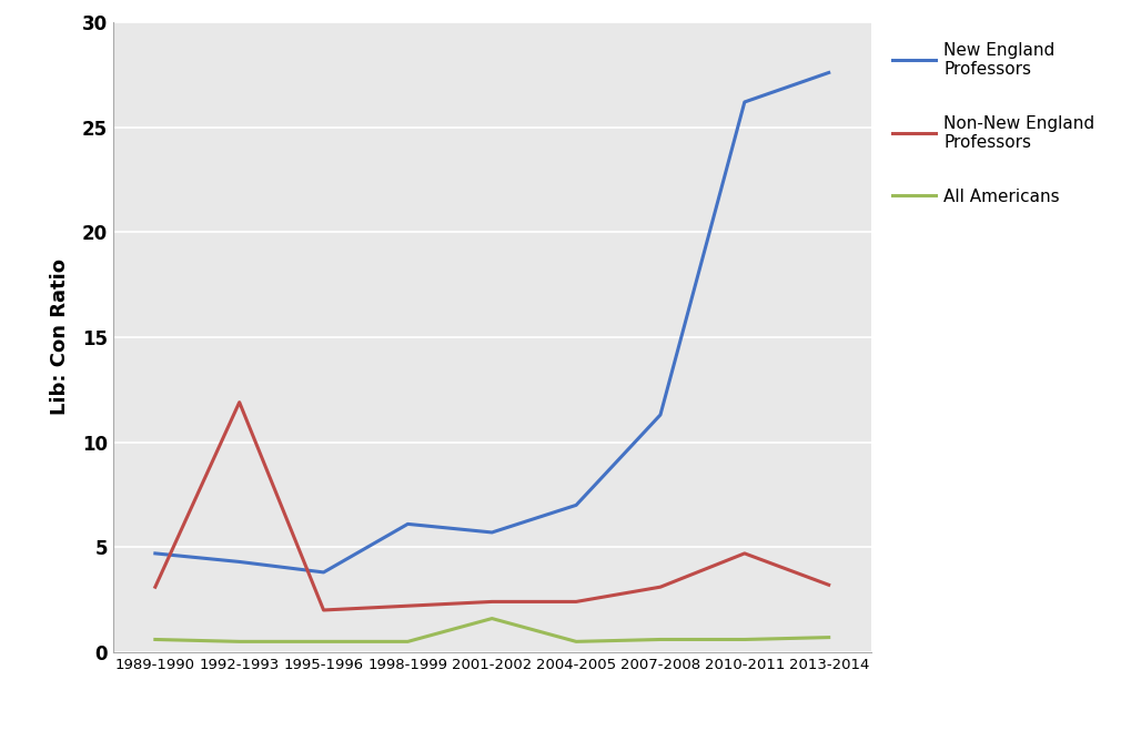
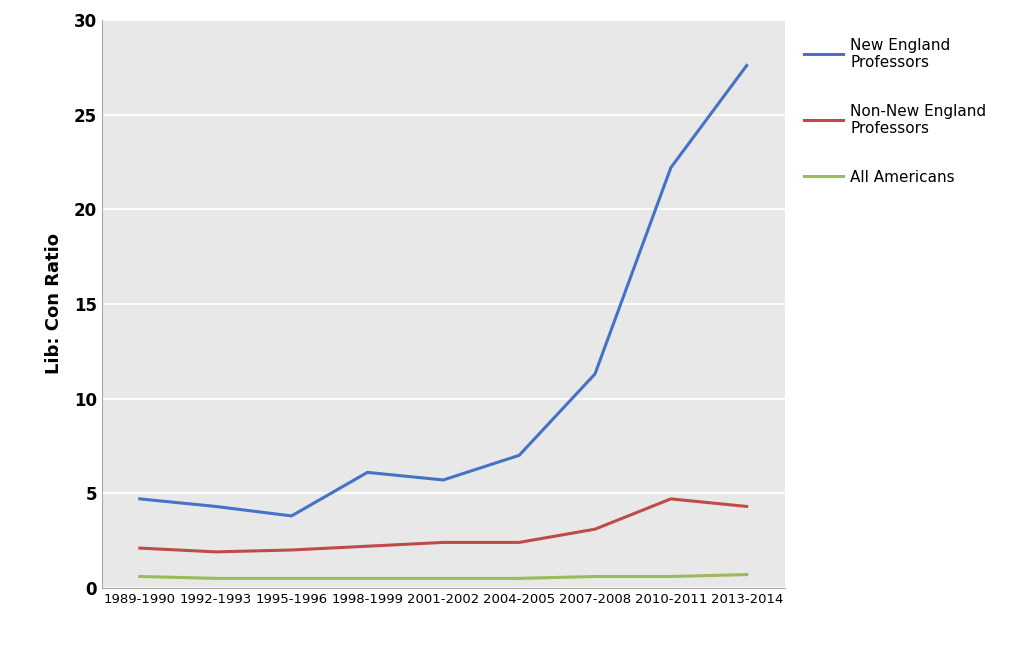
Non-New England Professors/1989-1990: 3.1 -> 2.1
Non-New England Professors/1992-1993: 11.9 -> 1.9
All Americans/2001-2002: 1.6 -> 0.5
New England Professors/2010-2011: 26.2 -> 22.2
Non-New England Professors/2013-2014: 3.2 -> 4.3
